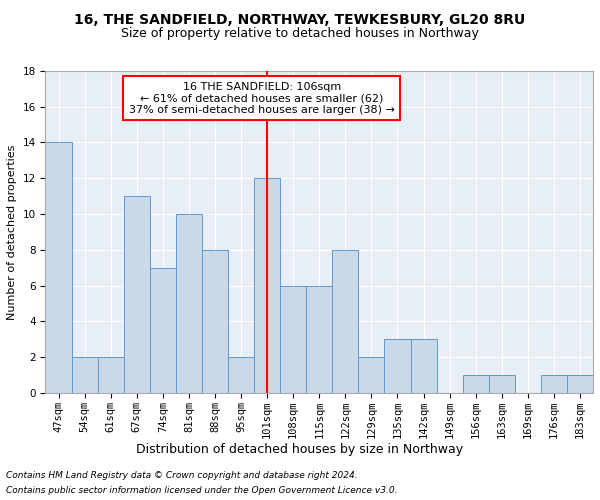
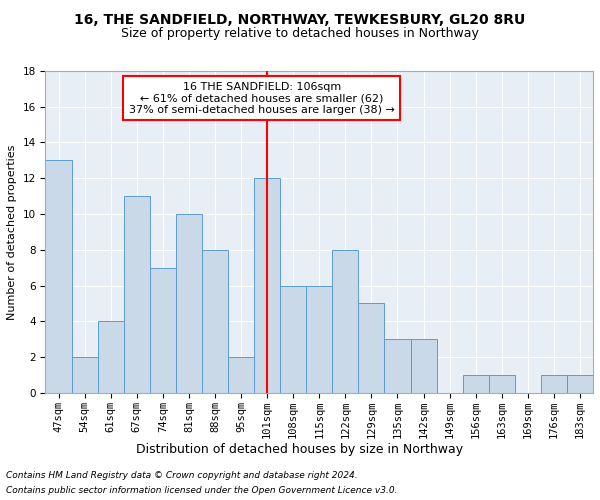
47sqm: 14 -> 13
61sqm: 2 -> 4
129sqm: 2 -> 5
